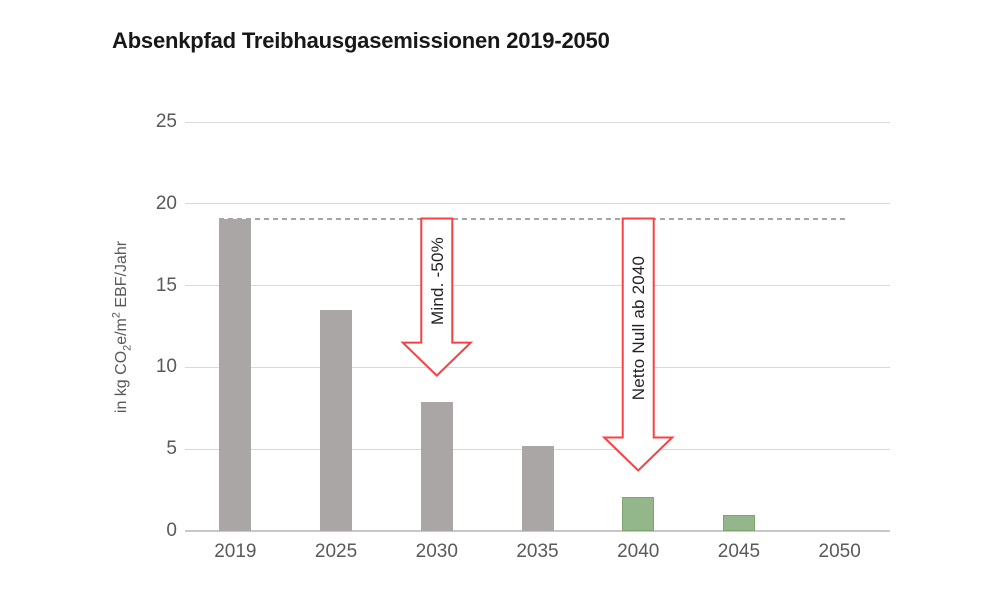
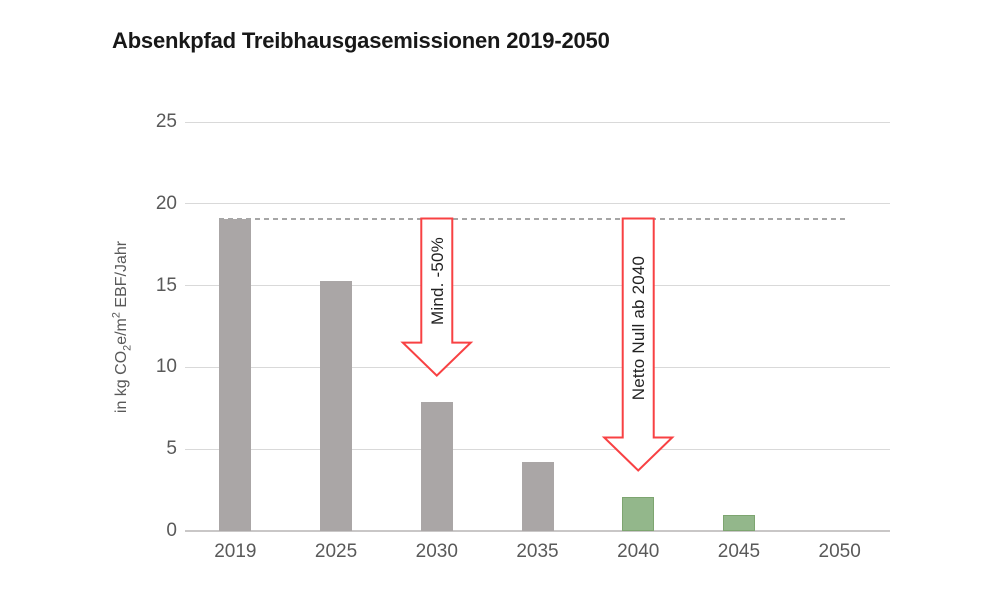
2025: 13.5 -> 15.3
2035: 5.2 -> 4.2
